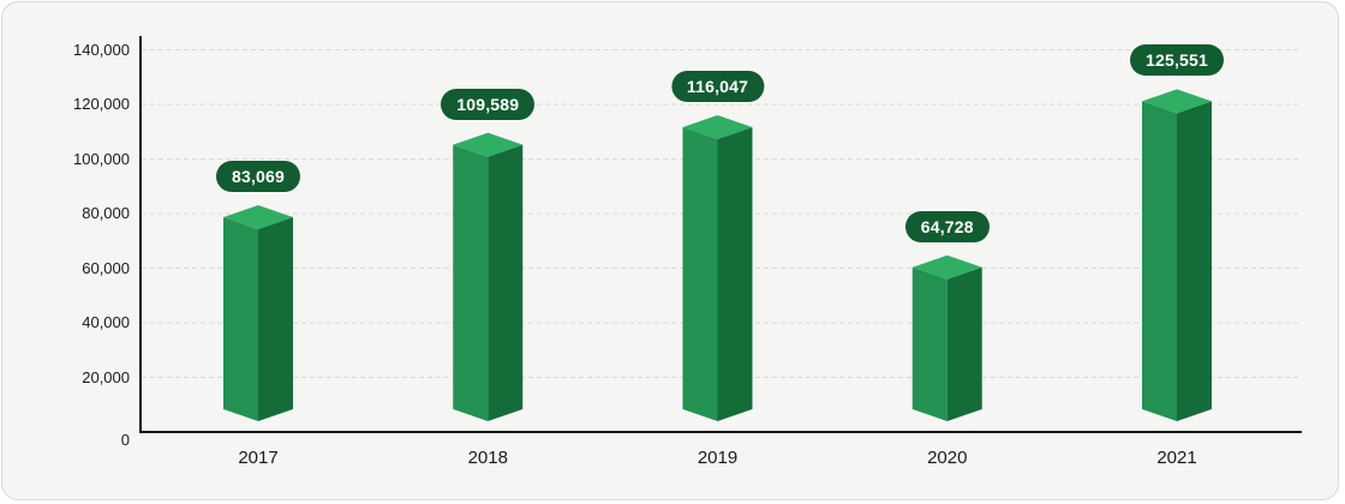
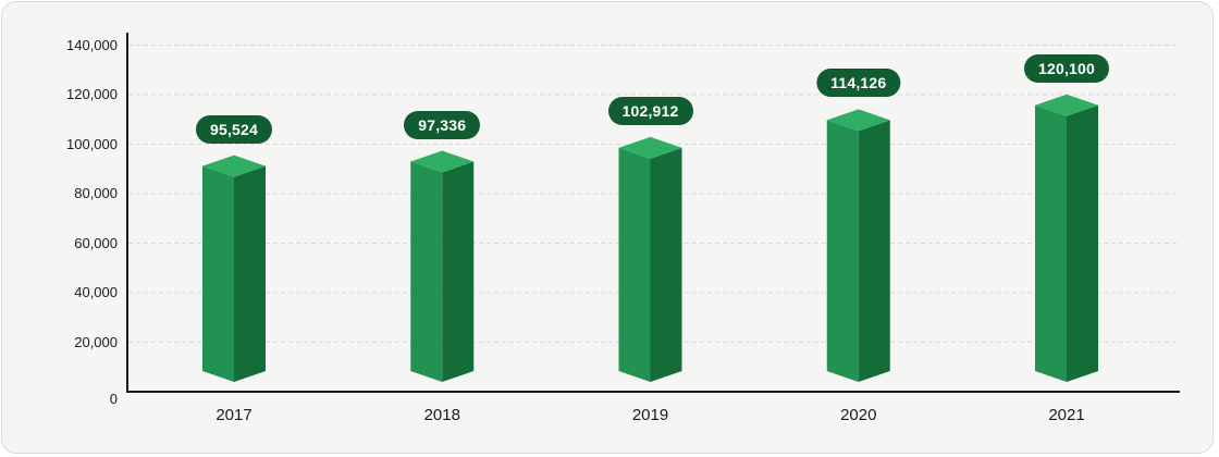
2017: 83,069 -> 95,524
2018: 109,589 -> 97,336
2019: 116,047 -> 102,912
2020: 64,728 -> 114,126
2021: 125,551 -> 120,100
